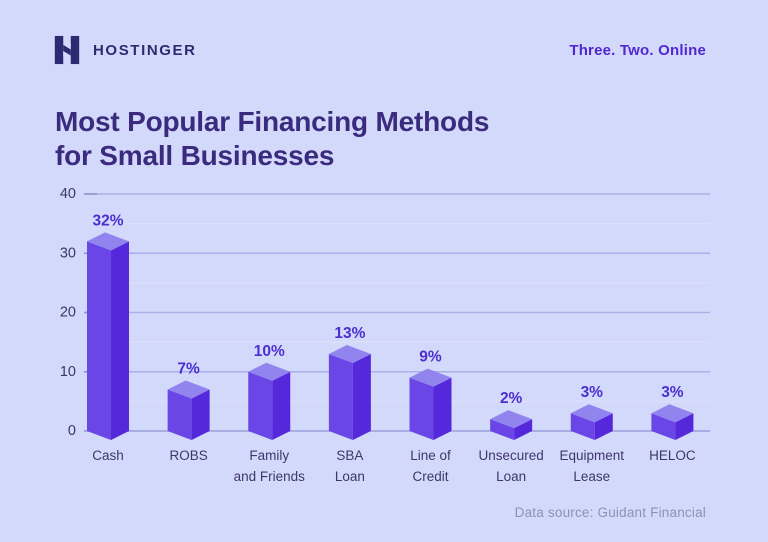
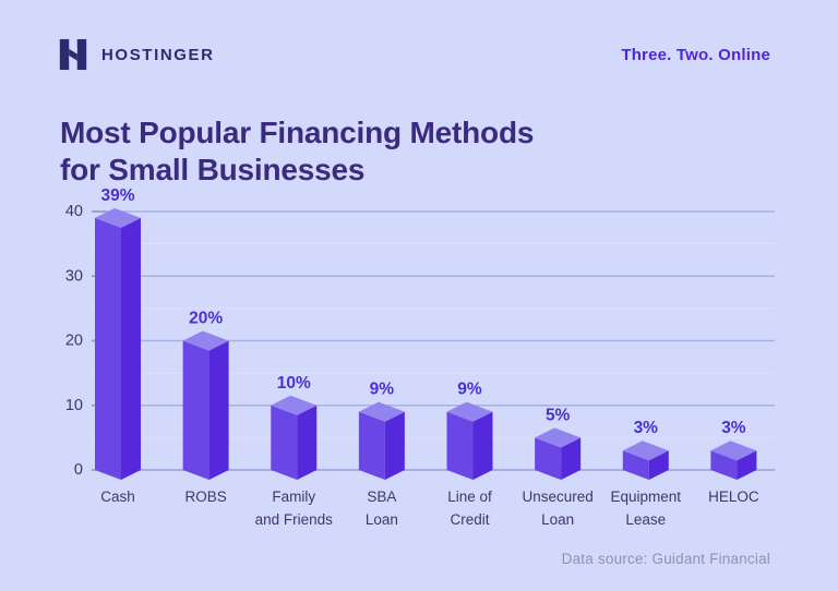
Cash: 32% -> 39%
ROBS: 7% -> 20%
SBA Loan: 13% -> 9%
Unsecured Loan: 2% -> 5%
